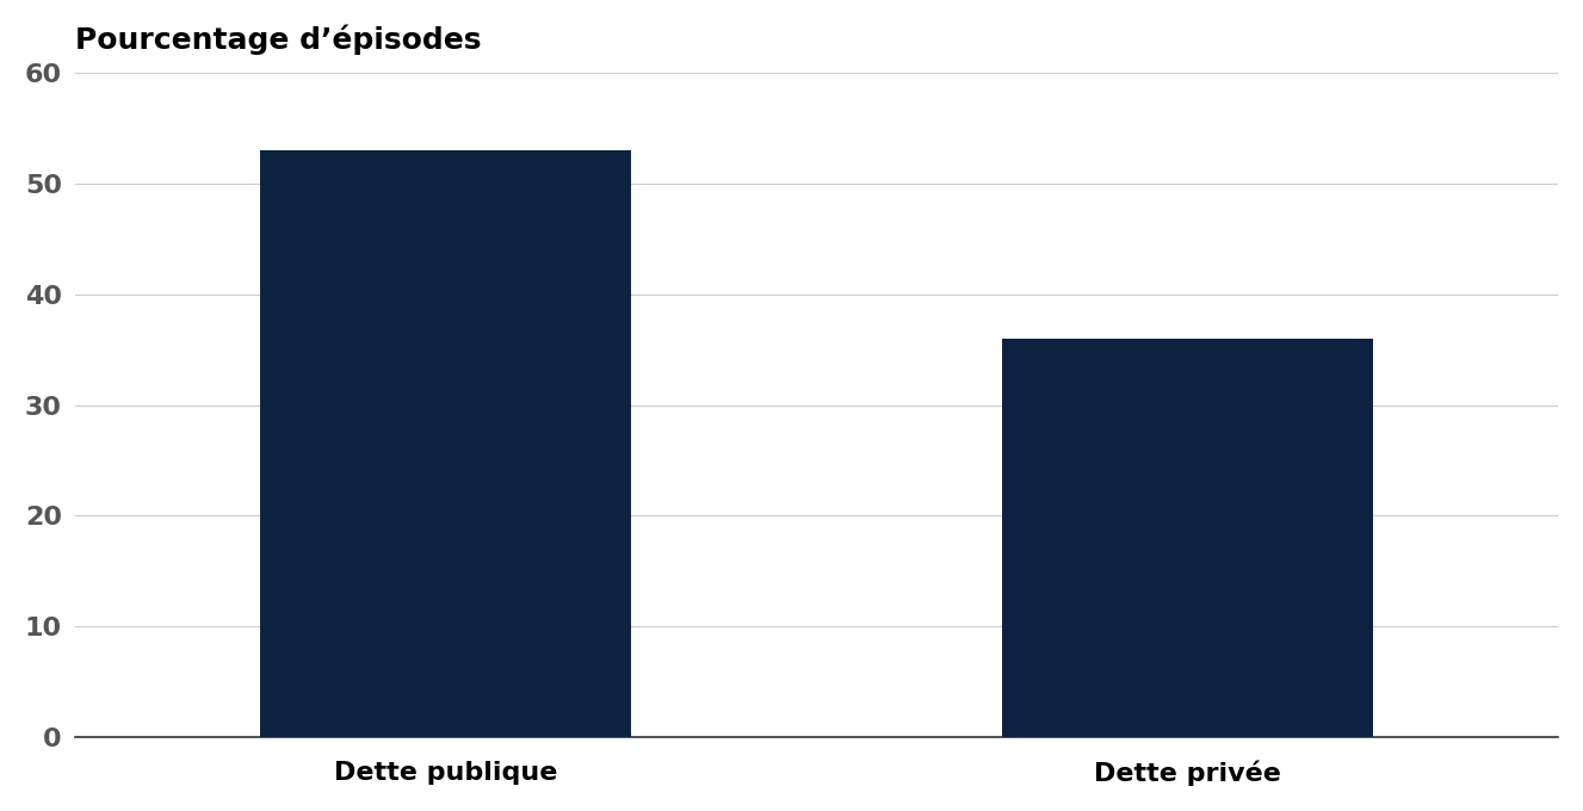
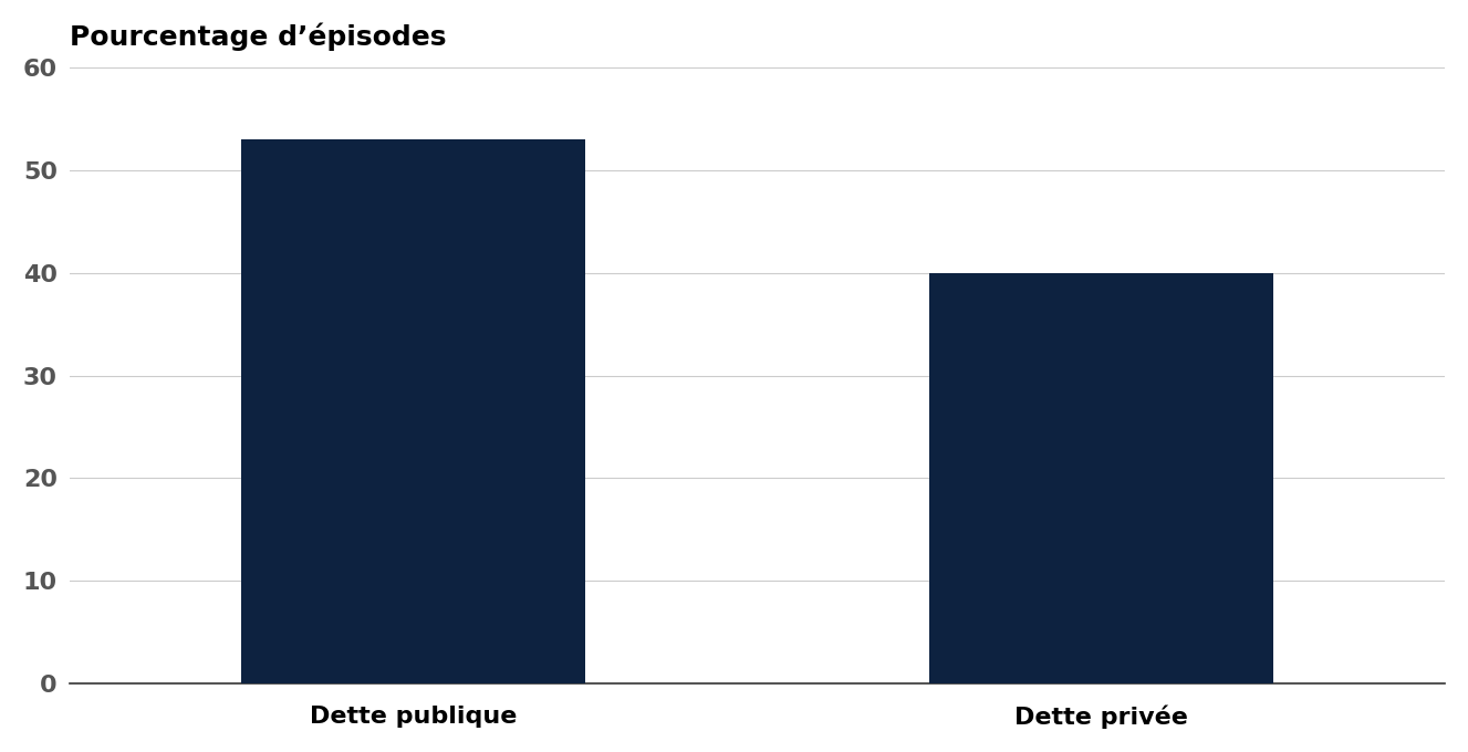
Dette privée: 36 -> 40
